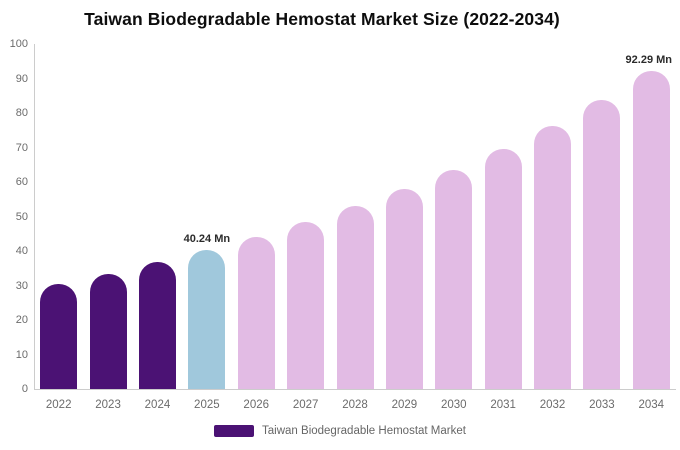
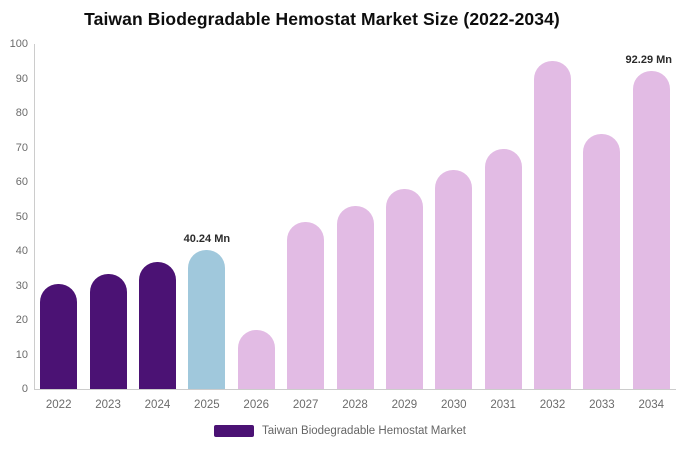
2026: 44 -> 17
2032: 76 -> 95
2033: 84 -> 74
